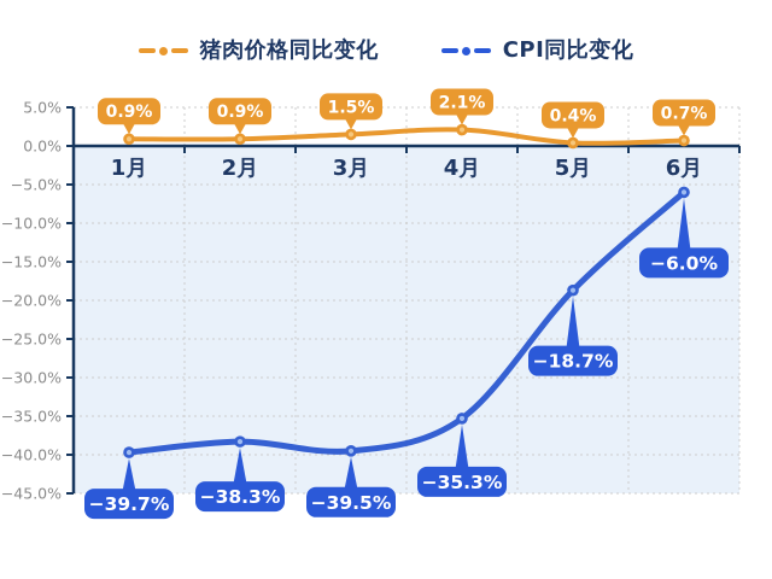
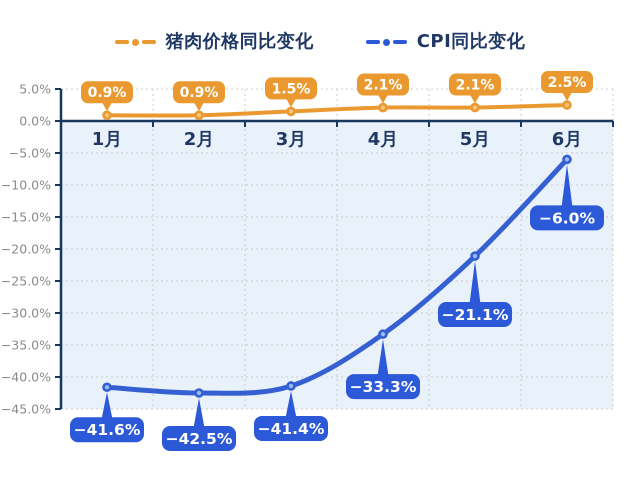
CPI同比变化/1月: −39.7% -> −41.6%
CPI同比变化/2月: −38.3% -> −42.5%
CPI同比变化/3月: −39.5% -> −41.4%
CPI同比变化/4月: −35.3% -> −33.3%
猪肉价格同比变化/5月: 0.4% -> 2.1%
CPI同比变化/5月: −18.7% -> −21.1%
猪肉价格同比变化/6月: 0.7% -> 2.5%
